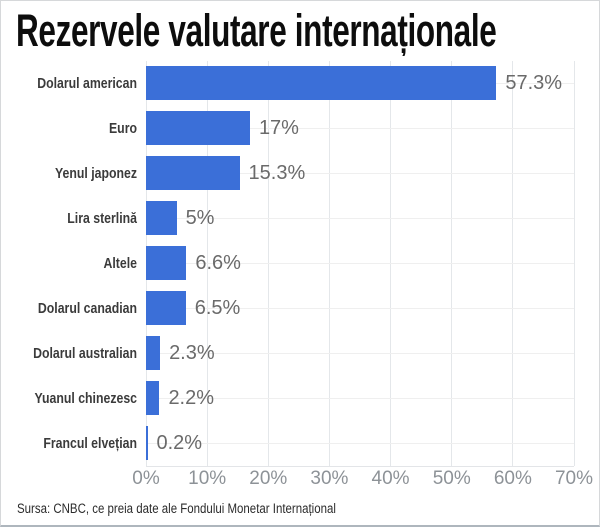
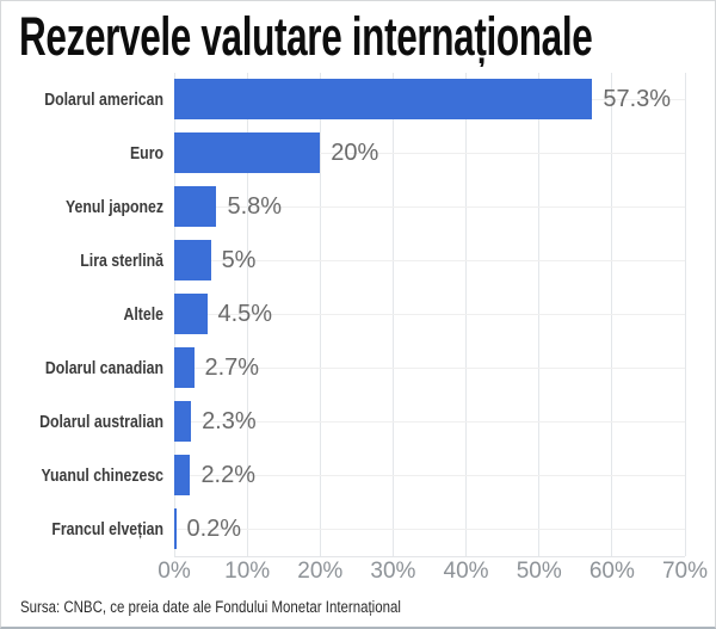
Euro: 17% -> 20%
Yenul japonez: 15.3% -> 5.8%
Altele: 6.6% -> 4.5%
Dolarul canadian: 6.5% -> 2.7%
